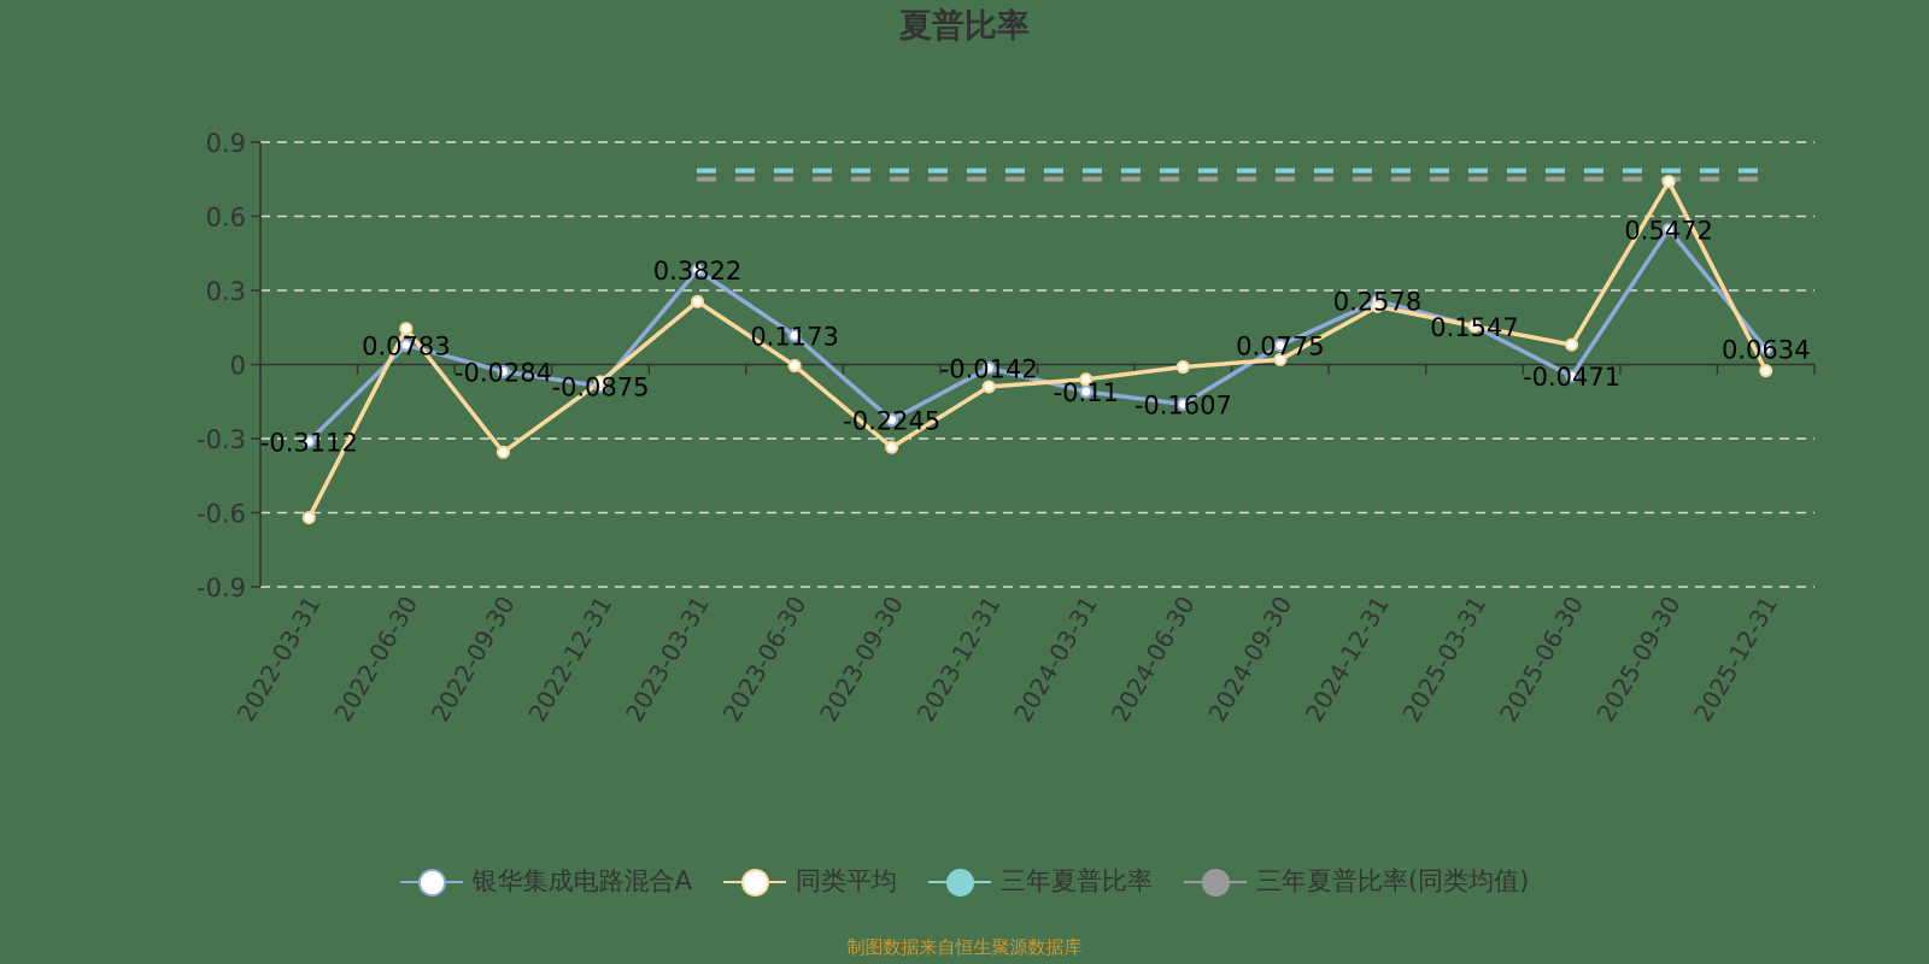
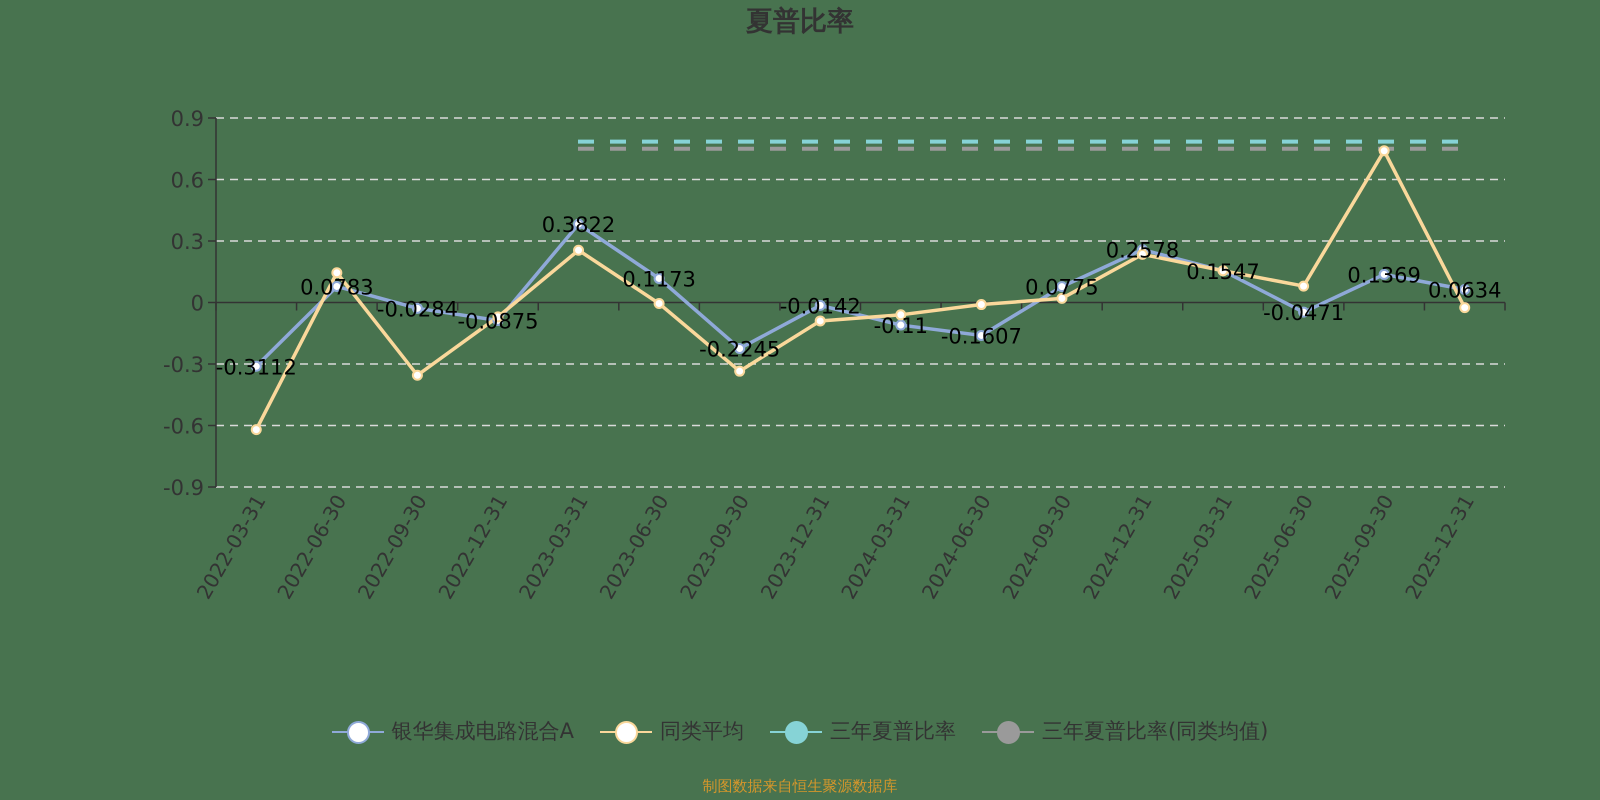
银华集成电路混合A/2025-09-30: 0.5472 -> 0.1369
